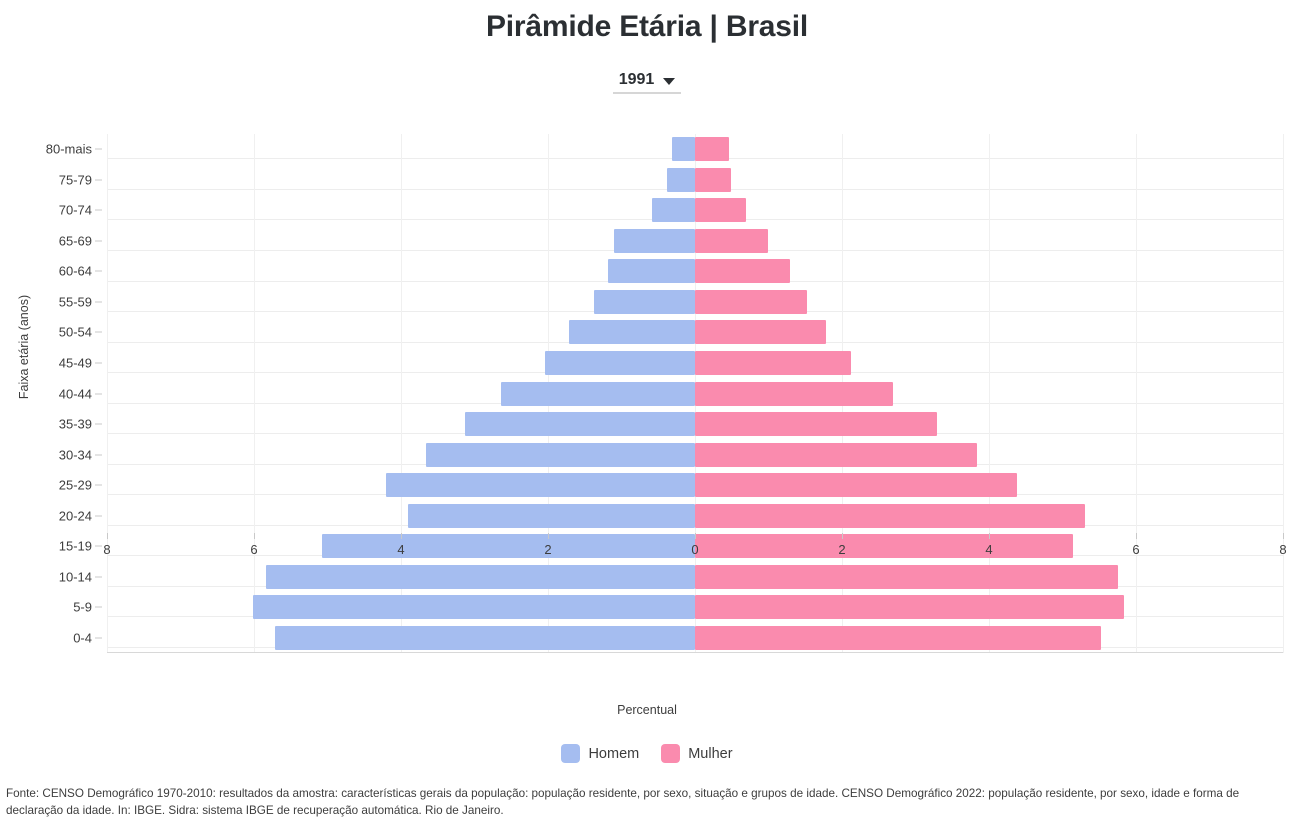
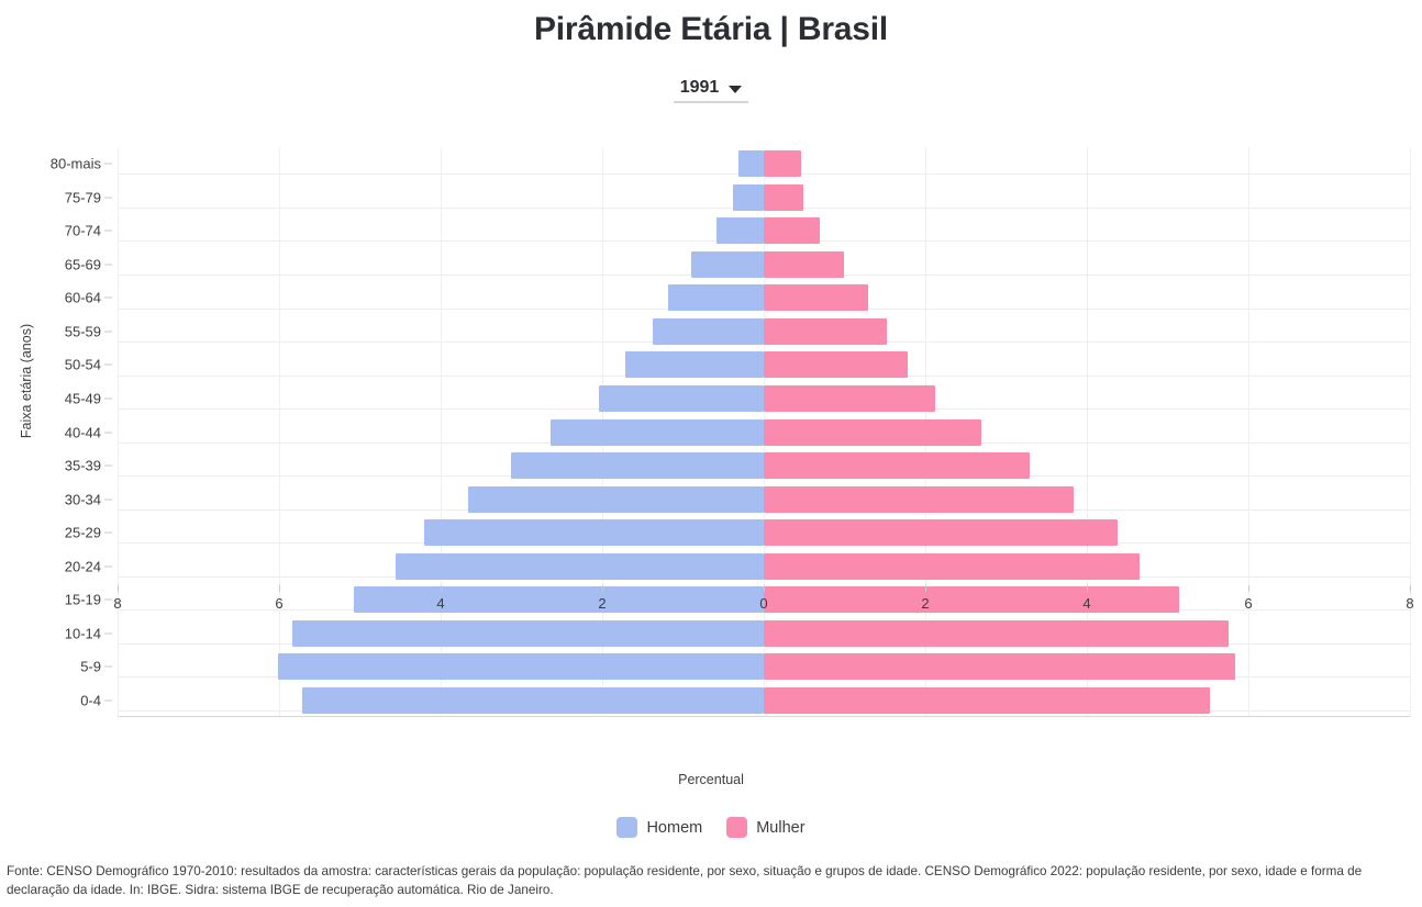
Homem/65-69: 1.1 -> 0.9
Homem/20-24: 3.9 -> 4.6
Mulher/20-24: 5.3 -> 4.7
